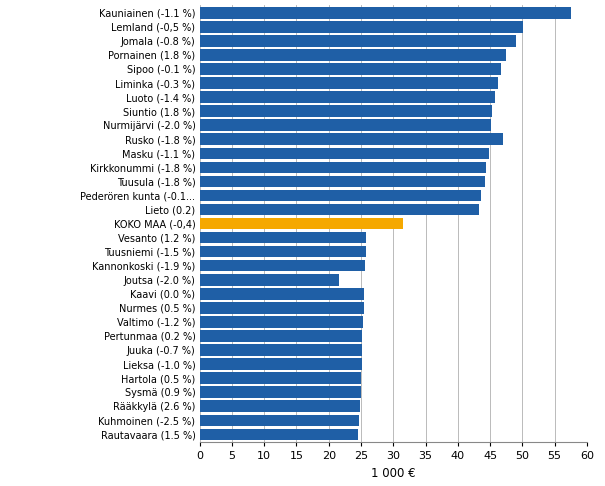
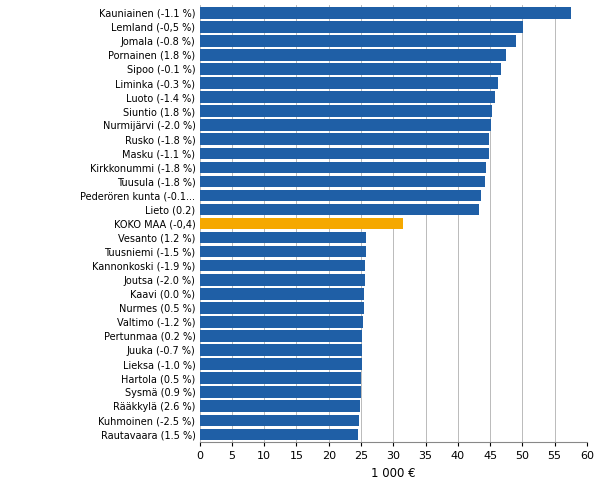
Rusko (-1.8 %): 47.0 -> 44.9
Joutsa (-2.0 %): 21.6 -> 25.6
